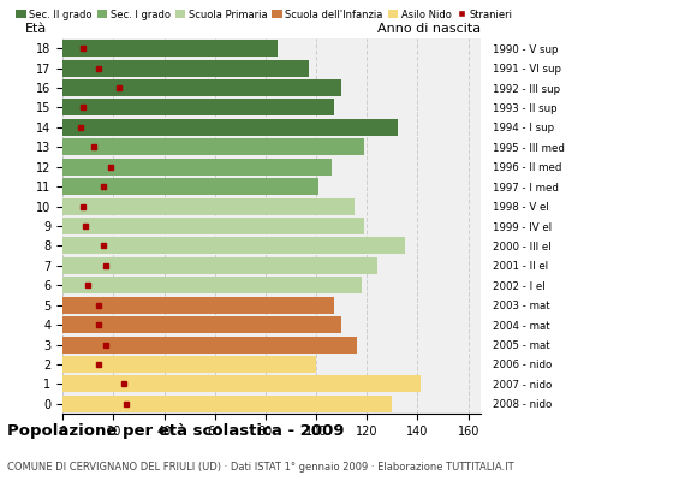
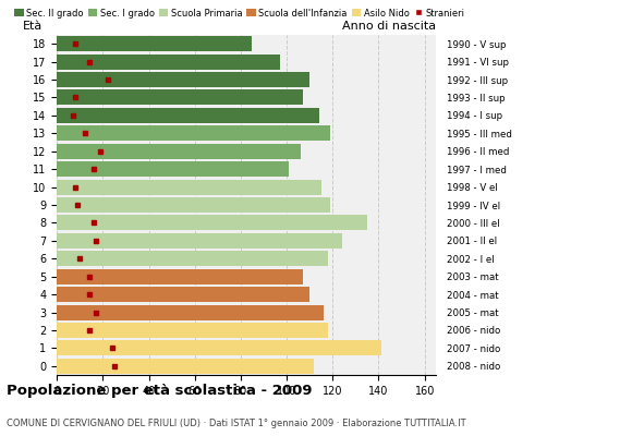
14: 132 -> 114
2: 100 -> 118
0: 130 -> 112
